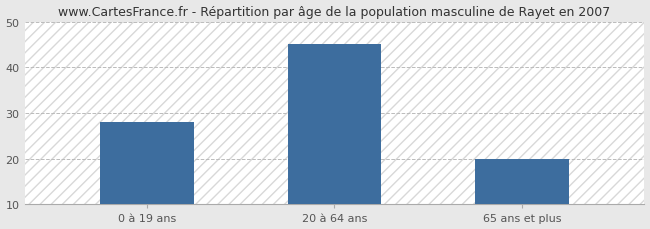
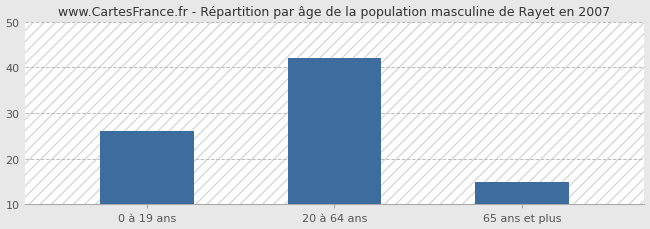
0 à 19 ans: 28 -> 26
20 à 64 ans: 45 -> 42
65 ans et plus: 20 -> 15
